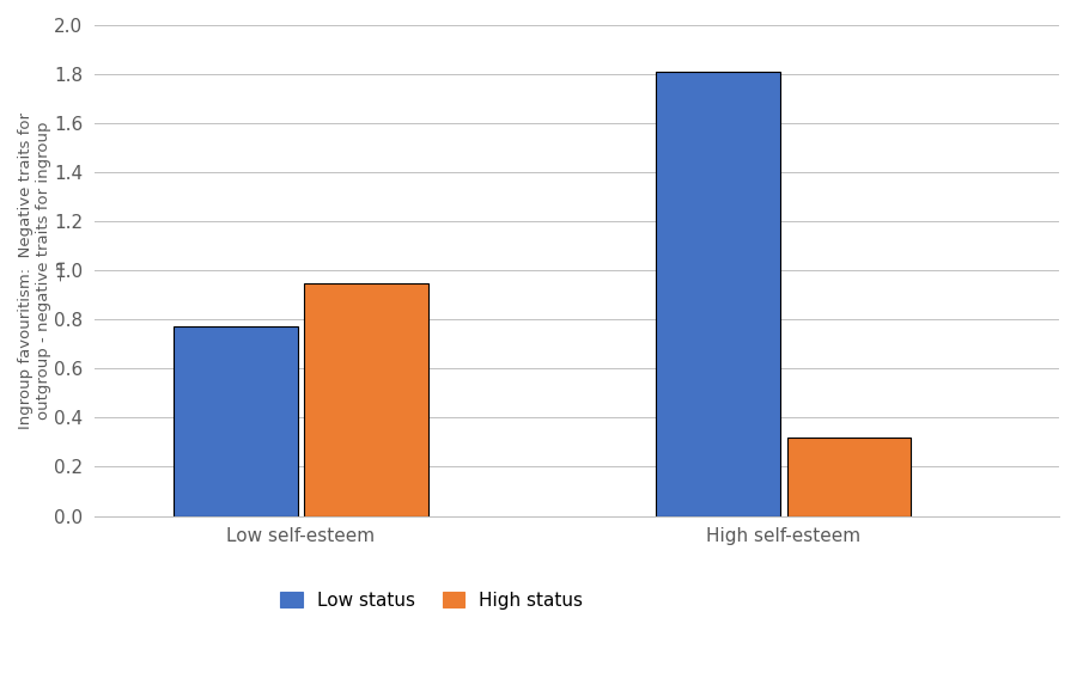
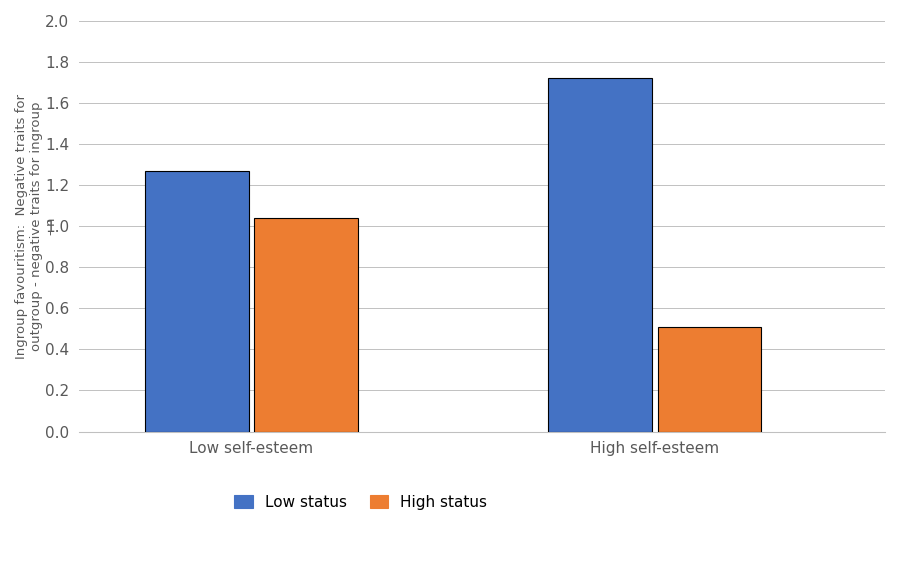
Low status/Low self-esteem: 0.77 -> 1.27
High status/Low self-esteem: 0.95 -> 1.04
Low status/High self-esteem: 1.81 -> 1.72
High status/High self-esteem: 0.32 -> 0.51
